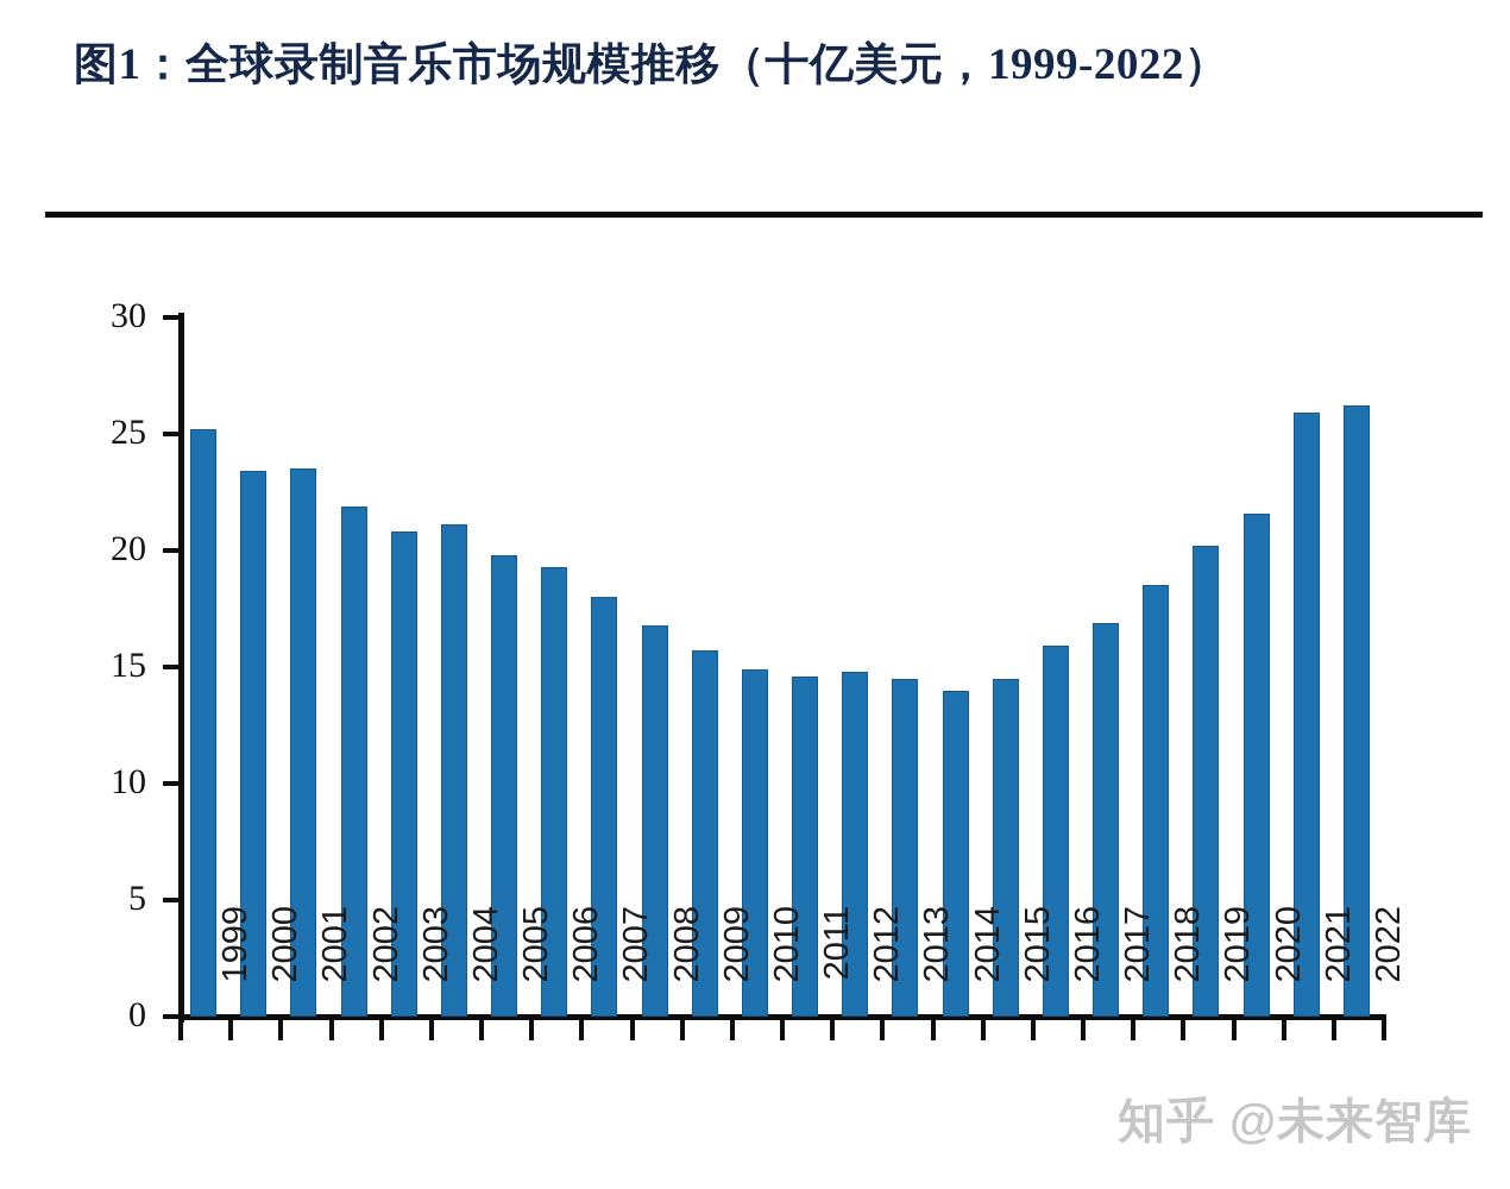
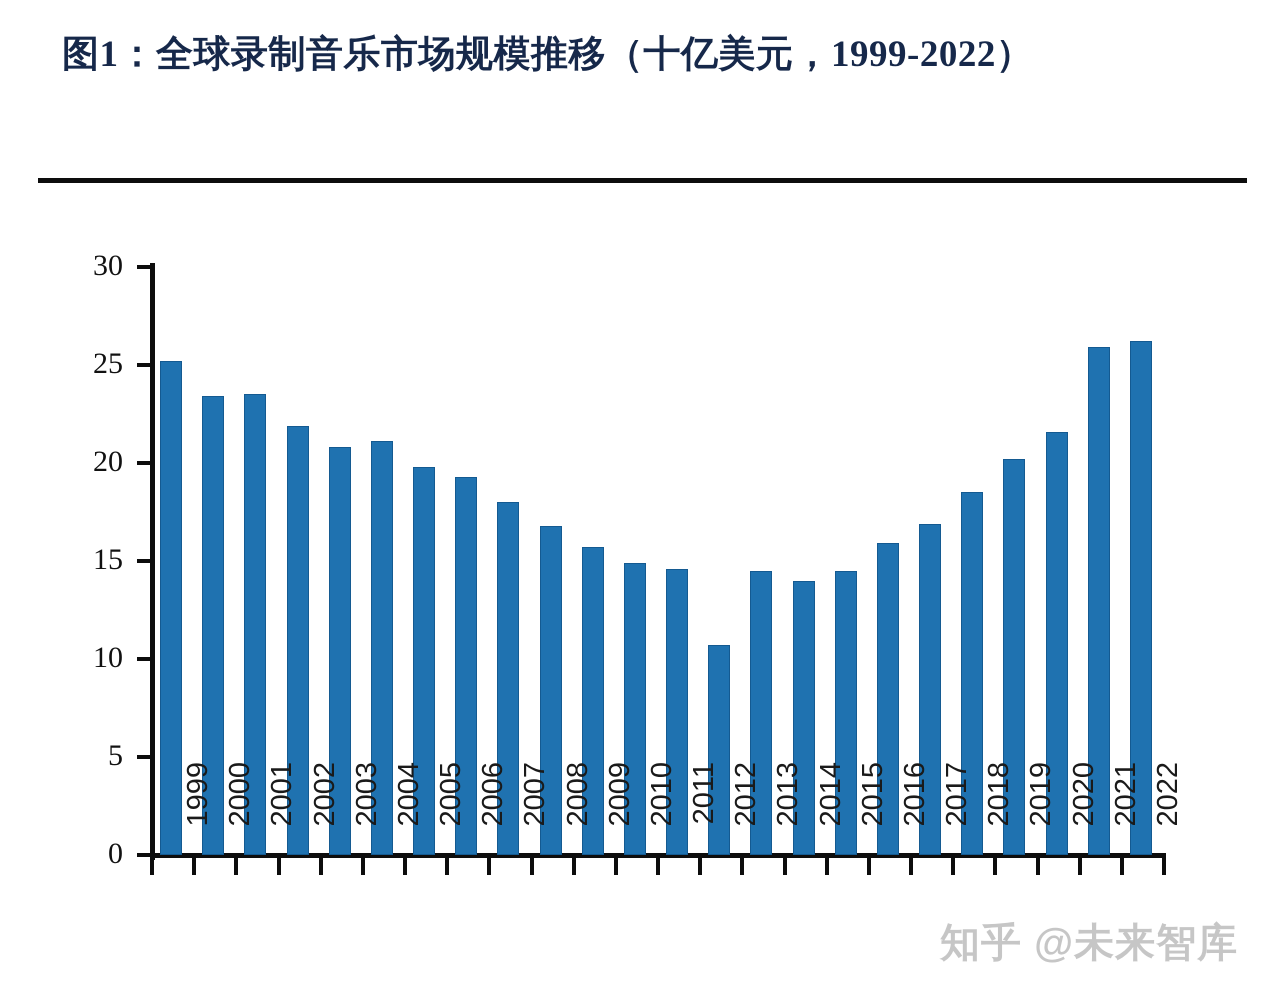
2012: 14.8 -> 10.7
